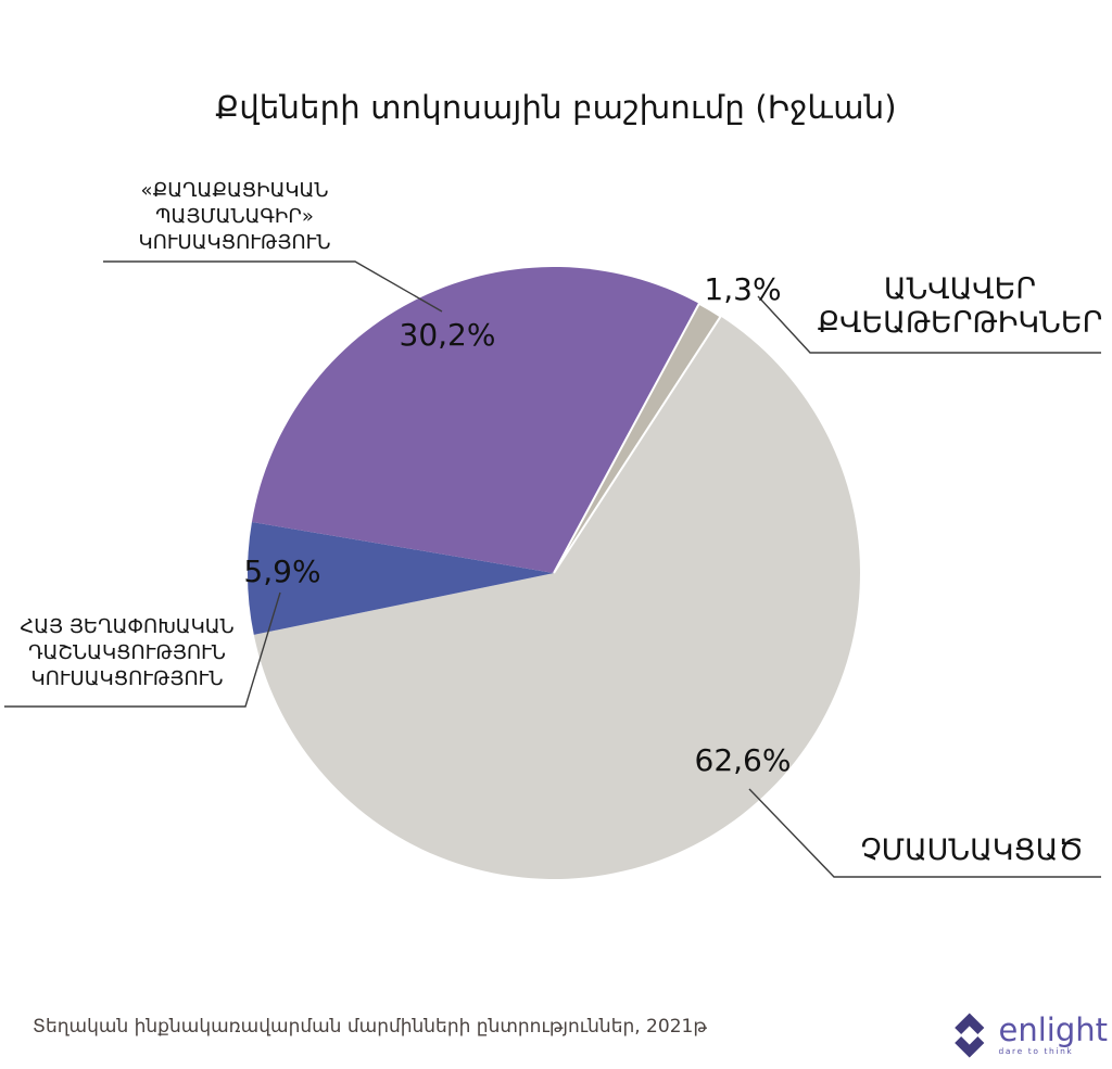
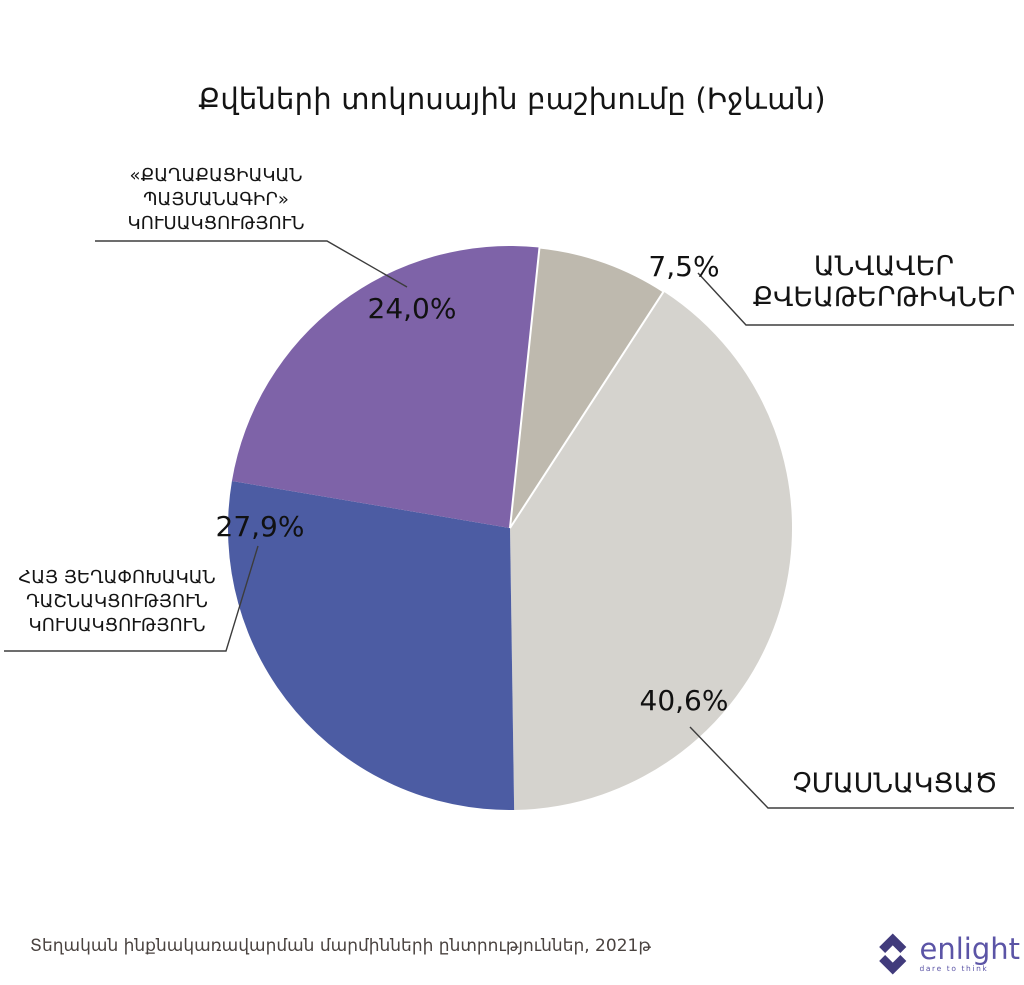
ՉՄԱՍՆԱԿՑԱԾ: 62,6% -> 40,6%
ՀԱՅ ՅԵՂԱՓՈԽԱԿԱՆ ԴԱՇՆԱԿՑՈՒԹՅՈՒՆ ԿՈՒՍԱԿՑՈՒԹՅՈՒՆ: 5,9% -> 27,9%
«ՔԱՂԱՔԱՑԻԱԿԱՆ ՊԱՅՄԱՆԱԳԻՐ» ԿՈՒՍԱԿՑՈՒԹՅՈՒՆ: 30,2% -> 24,0%
ԱՆՎԱՎԵՐ ՔՎԵԱԹԵՐԹԻԿՆԵՐ: 1,3% -> 7,5%
